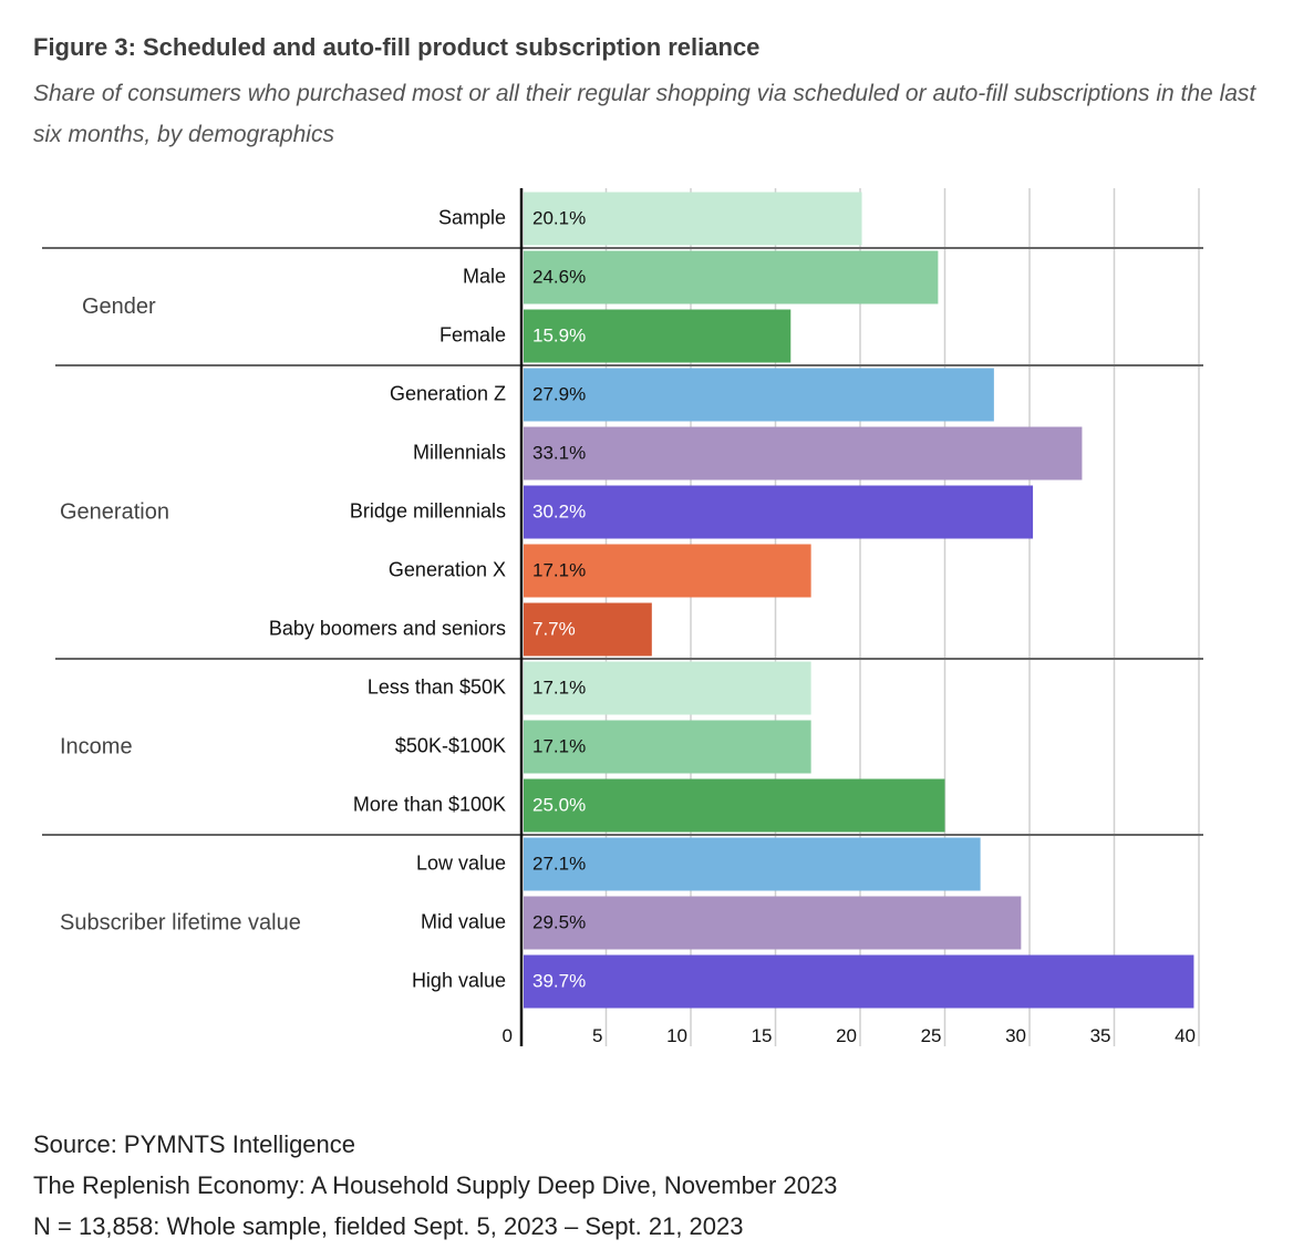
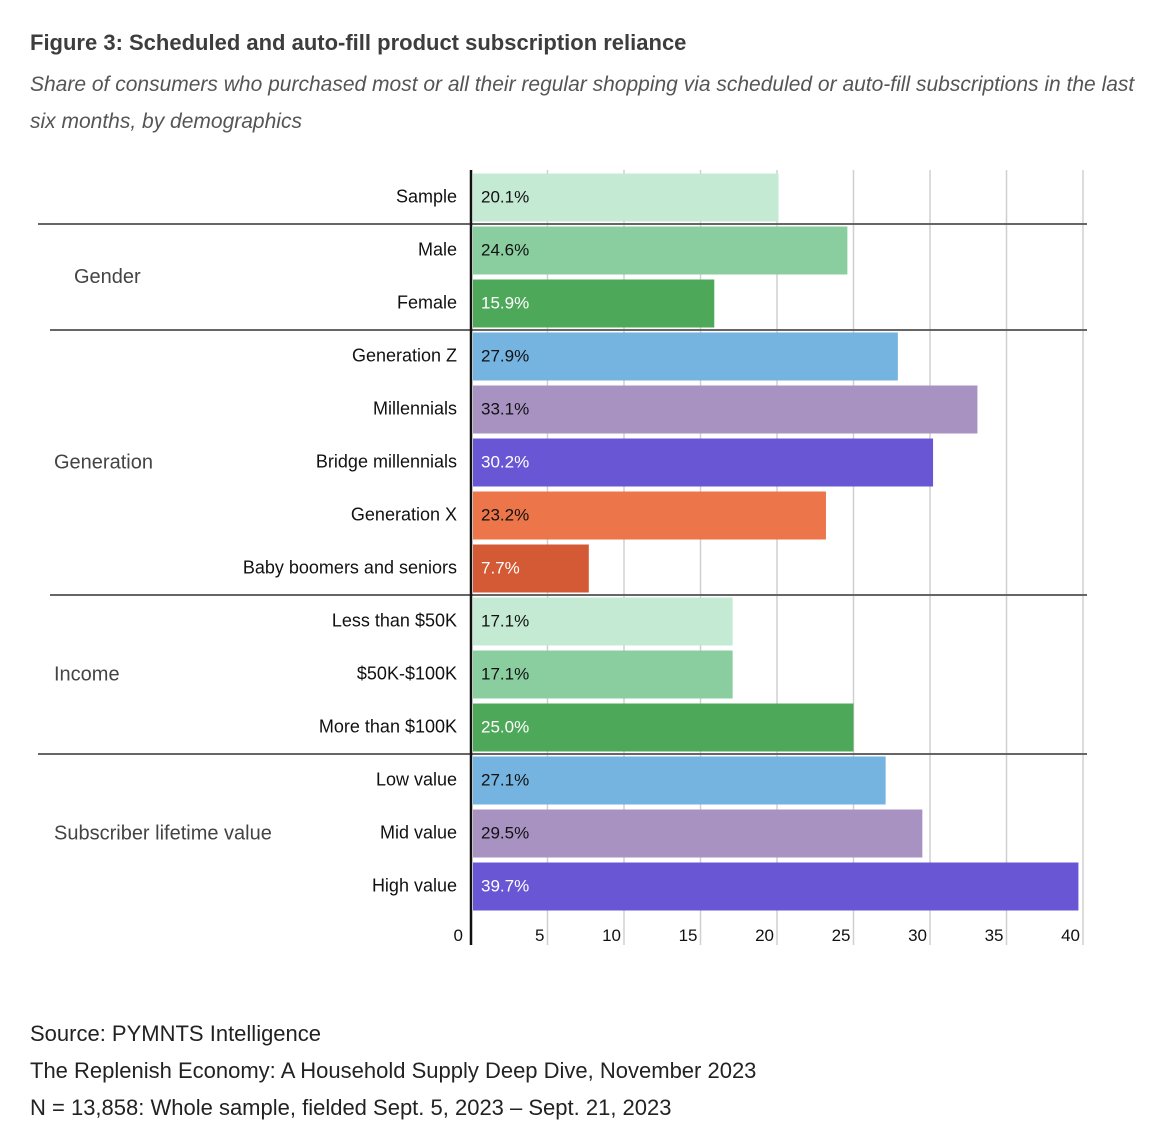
Generation X: 17.1% -> 23.2%
